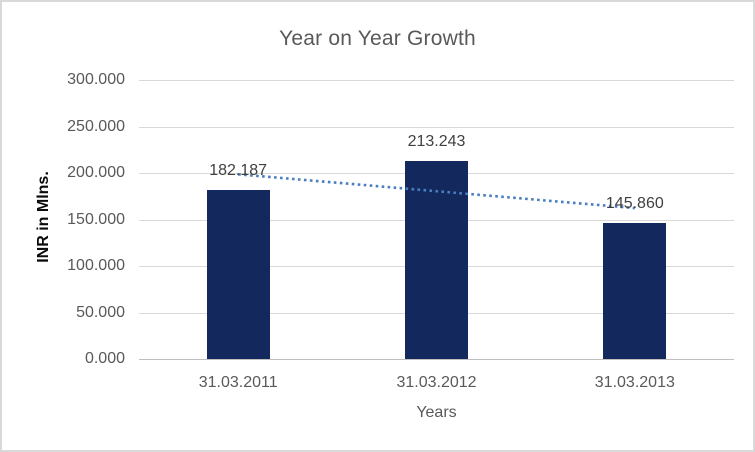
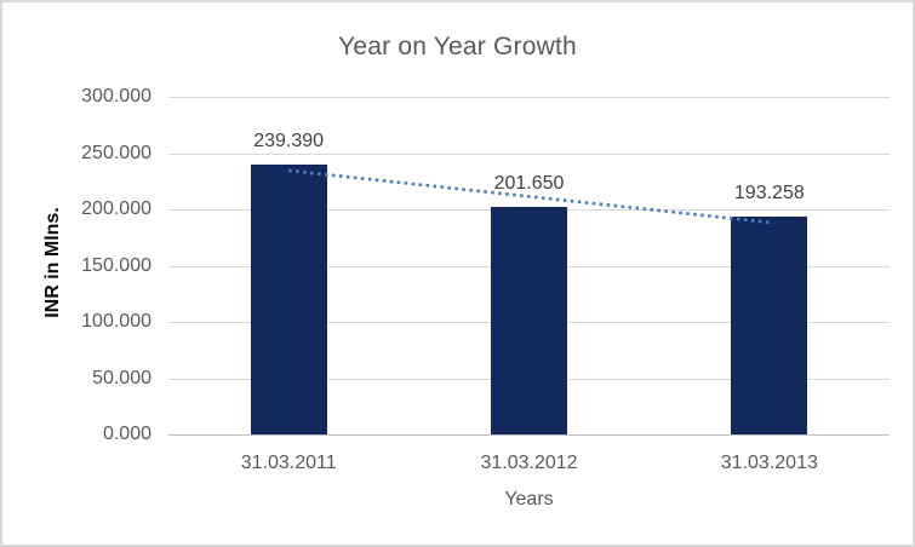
31.03.2011: 182.187 -> 239.390
31.03.2012: 213.243 -> 201.650
31.03.2013: 145.860 -> 193.258
